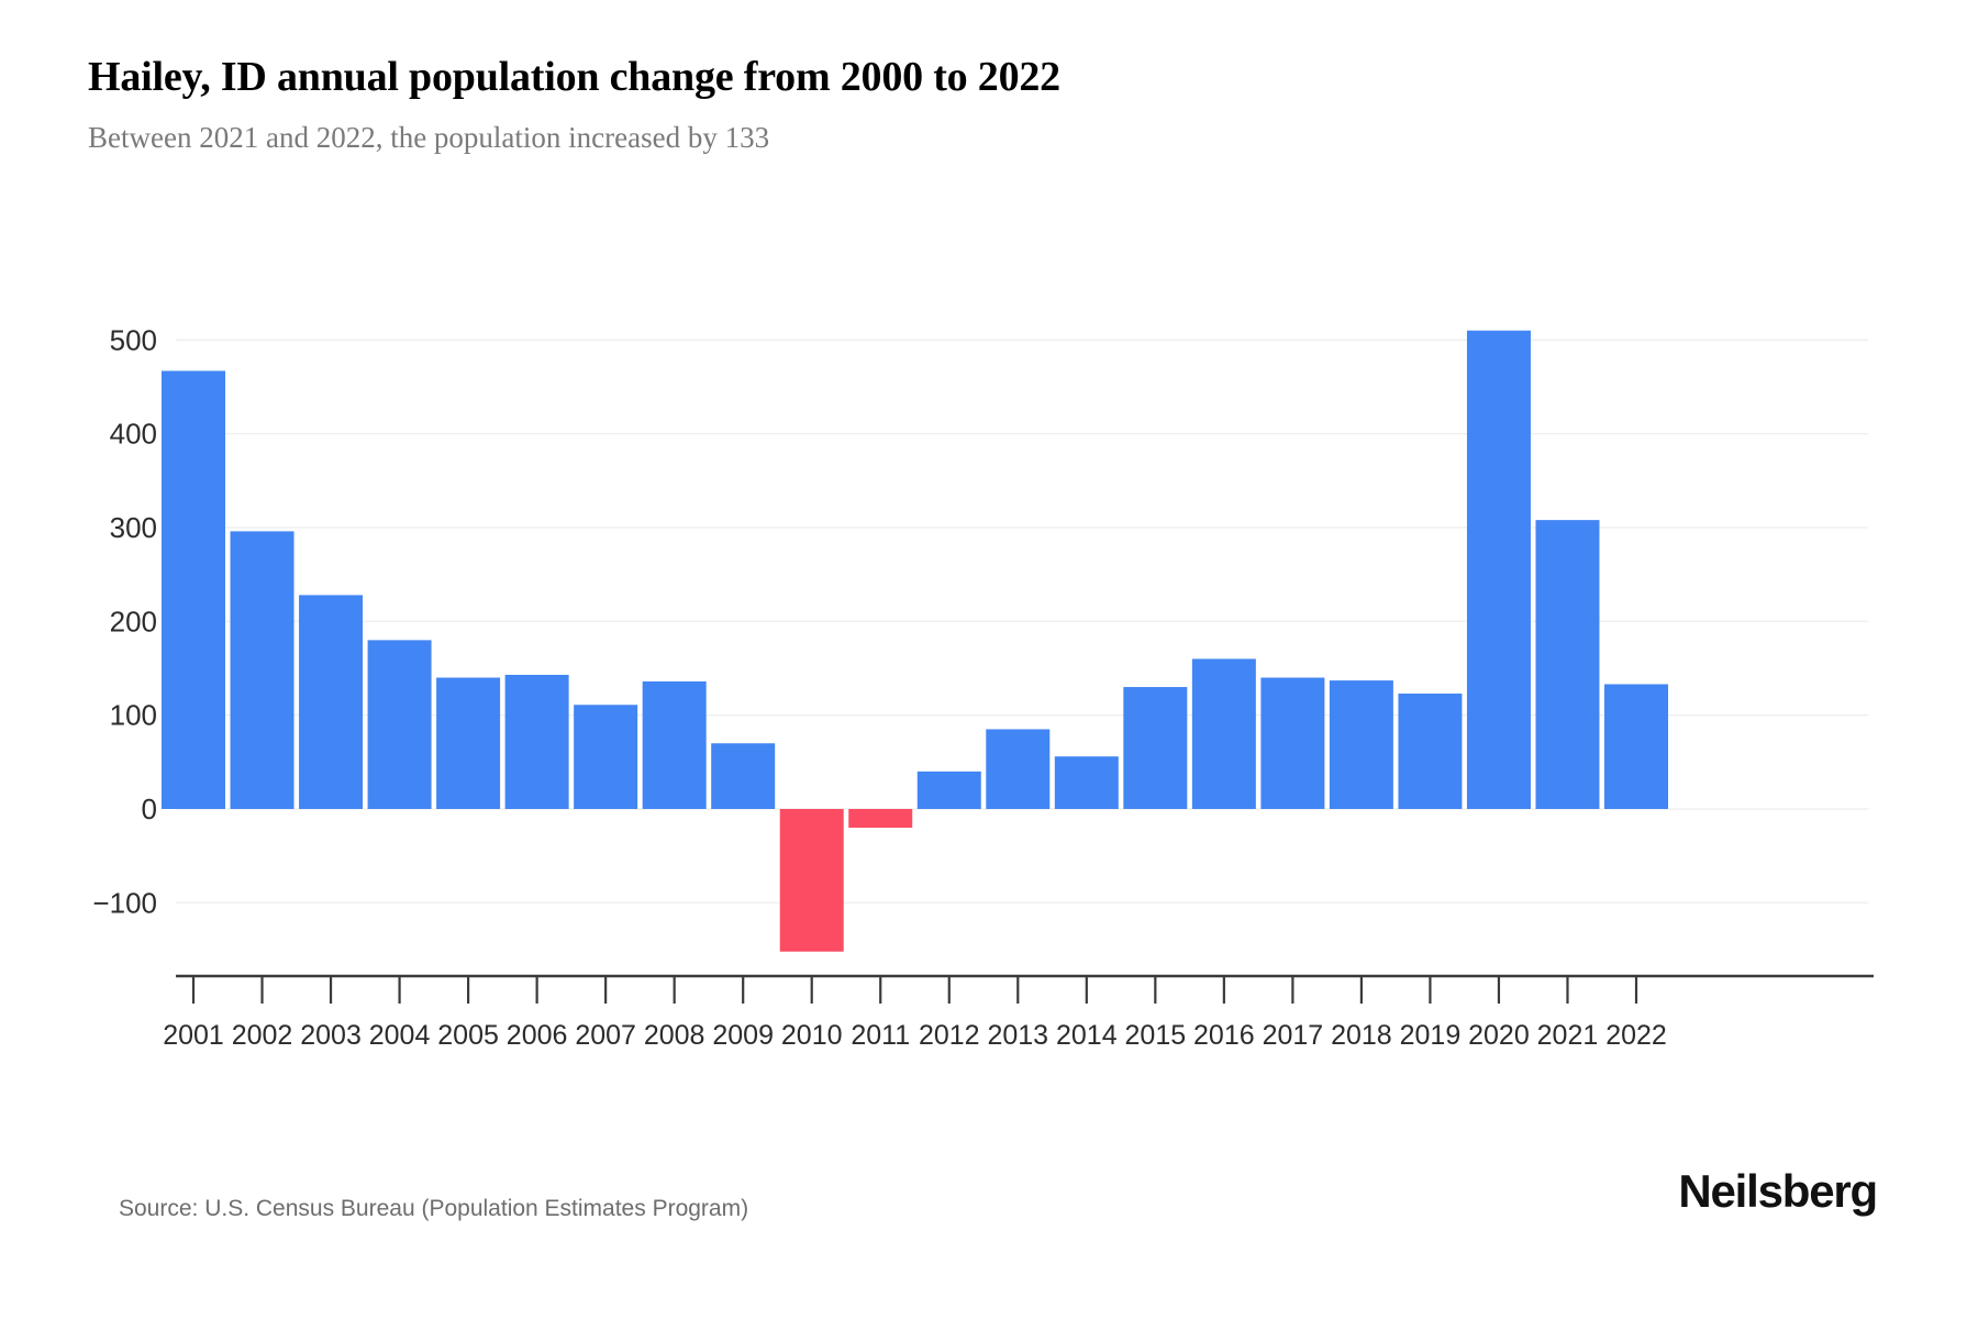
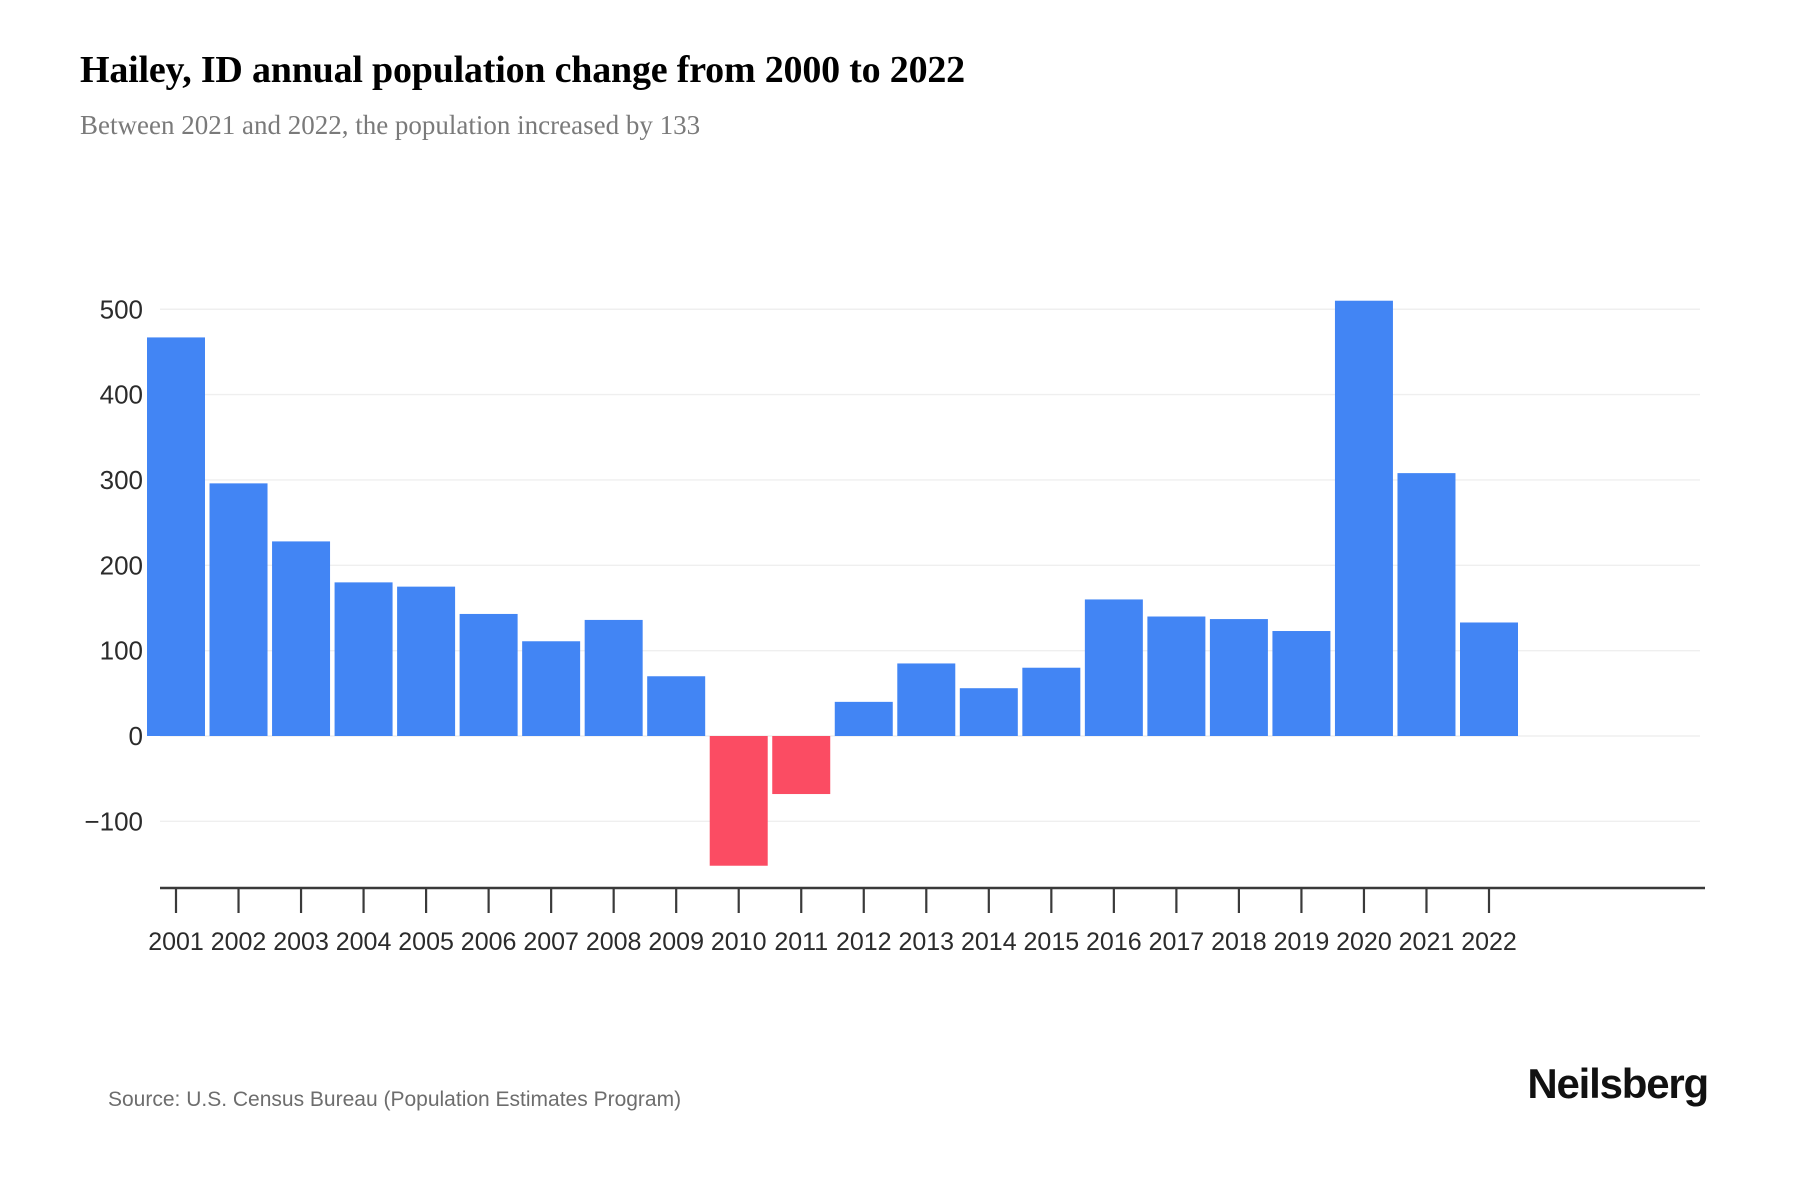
2005: 140 -> 180
2011: -20 -> -70
2015: 130 -> 80
